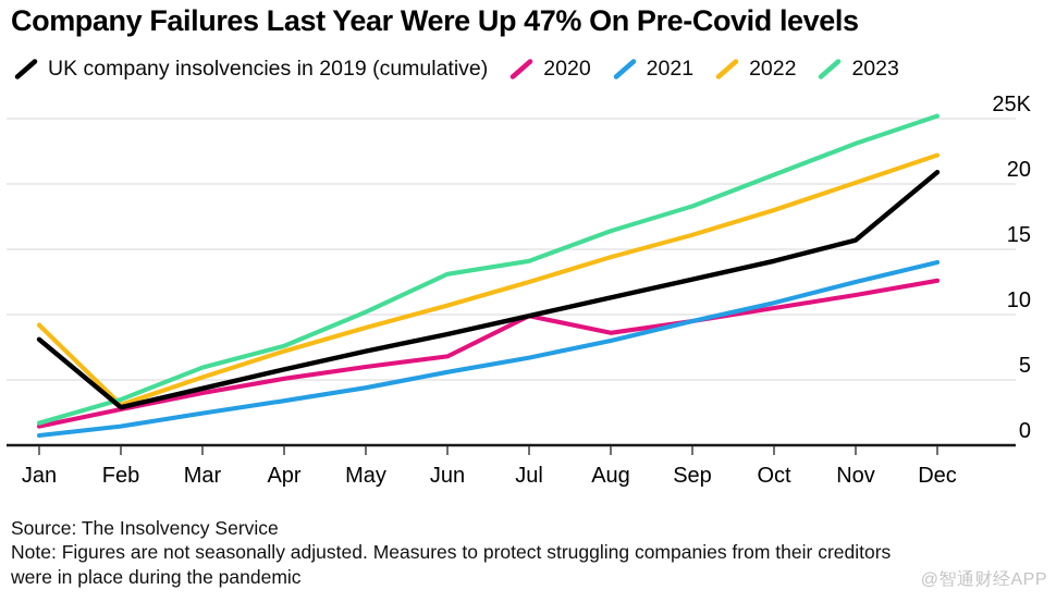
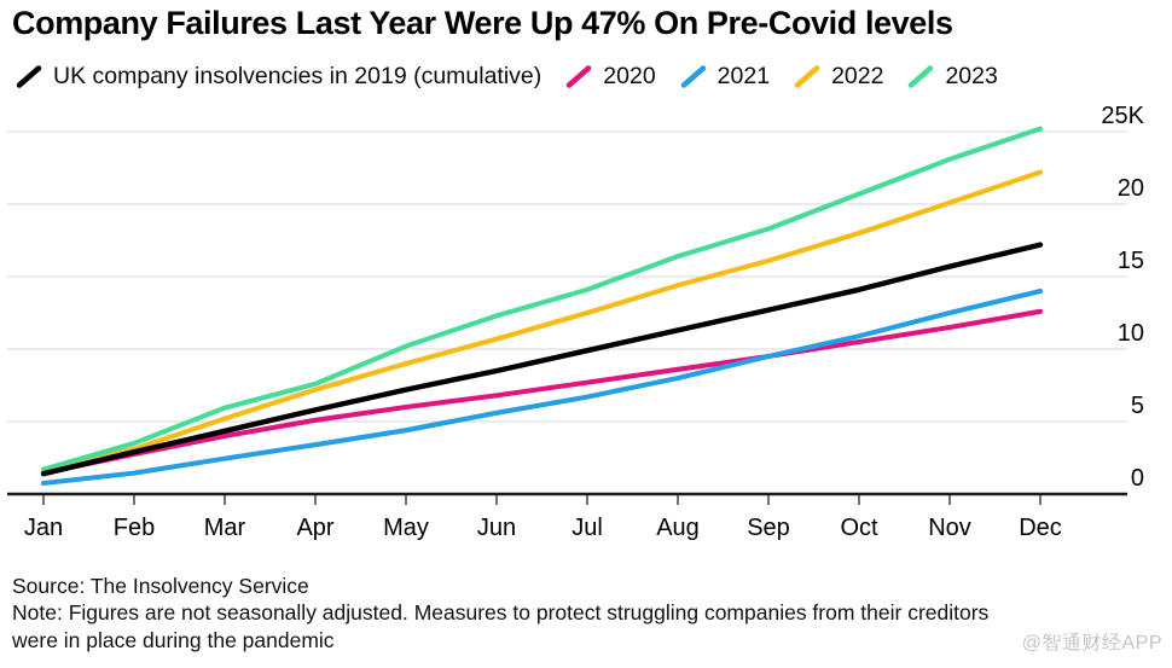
UK company insolvencies in 2019 (cumulative)/Jan: 8.1K -> 1.4K
2022/Jan: 9.2K -> 1.6K
2023/Jun: 13.1K -> 12.3K
2020/Jul: 9.9K -> 7.7K
UK company insolvencies in 2019 (cumulative)/Dec: 20.9K -> 17.2K
